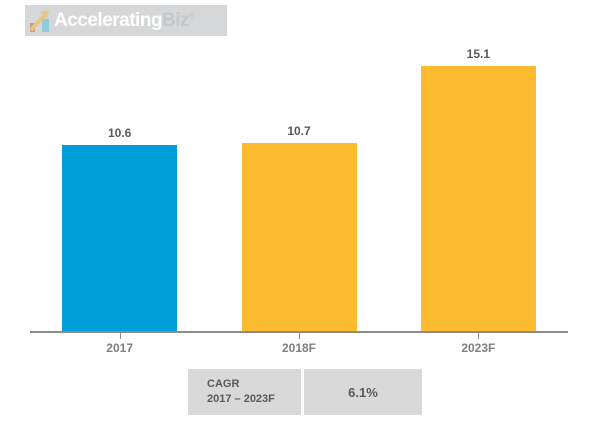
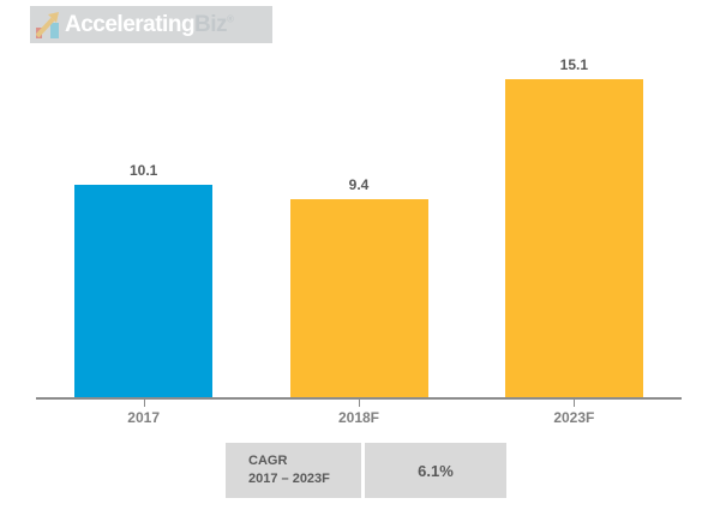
2017: 10.6 -> 10.1
2018F: 10.7 -> 9.4
